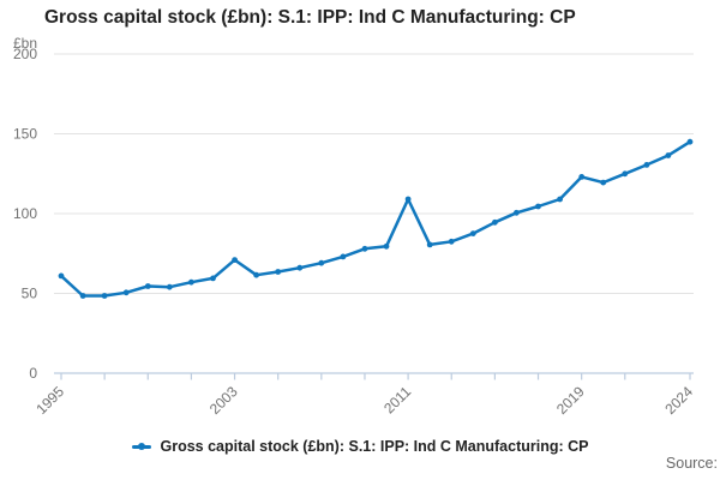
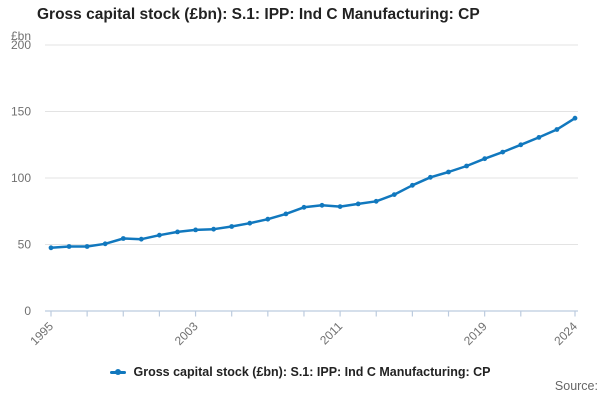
1995: 61 -> 48
2003: 71 -> 61
2011: 109 -> 78
2019: 123 -> 114
